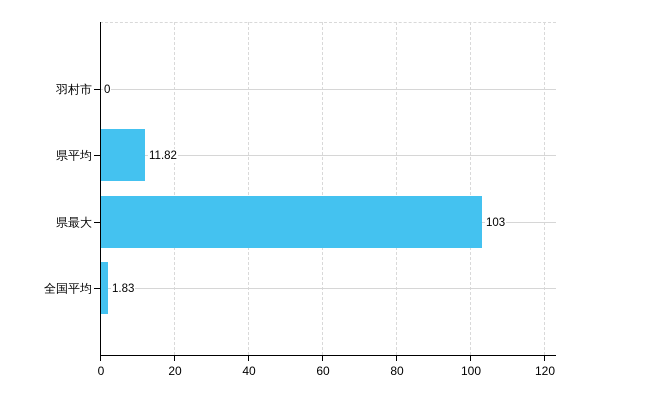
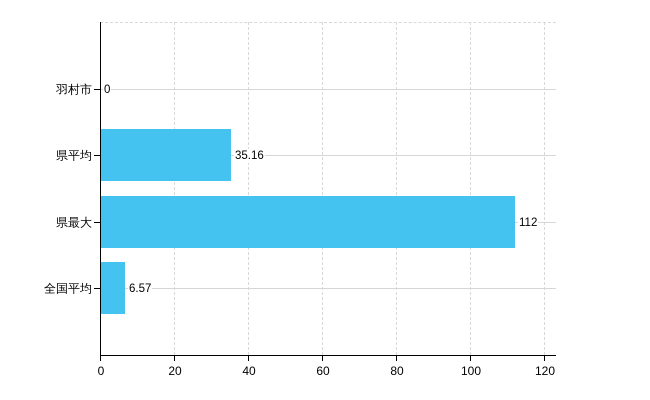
県平均: 11.82 -> 35.16
県最大: 103 -> 112
全国平均: 1.83 -> 6.57
